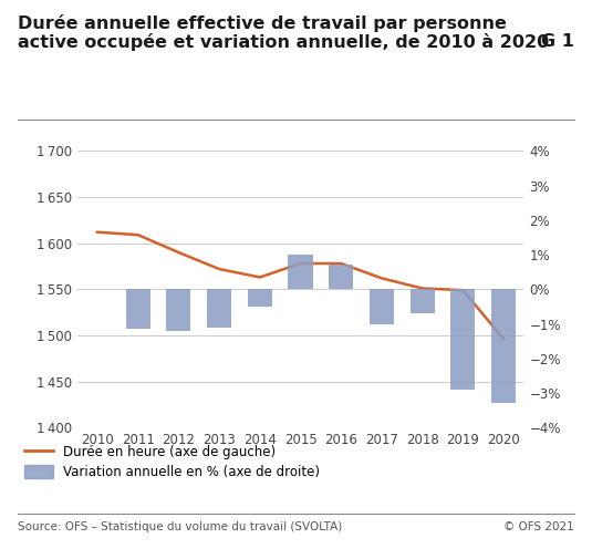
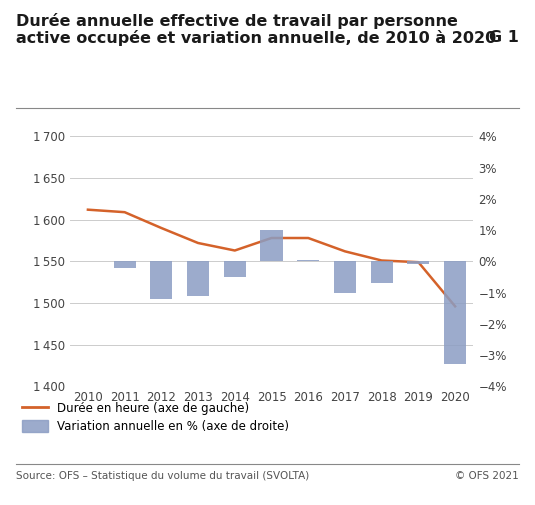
Variation annuelle en % (axe de droite)/2011: -1.15% -> -0.20%
Variation annuelle en % (axe de droite)/2016: 0.70% -> 0.05%
Variation annuelle en % (axe de droite)/2019: -2.90% -> -0.10%
